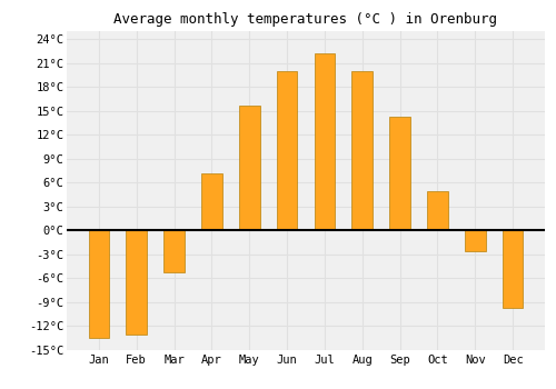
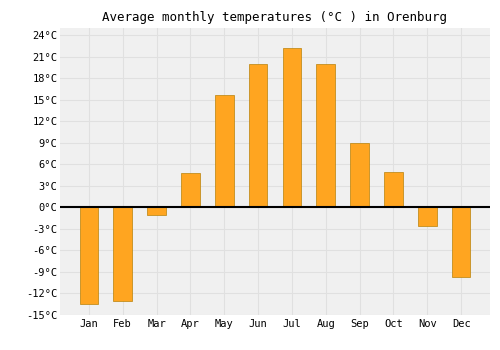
Mar: -5.2°C -> -1.0°C
Apr: 7.1°C -> 4.8°C
Sep: 14.2°C -> 9.0°C
